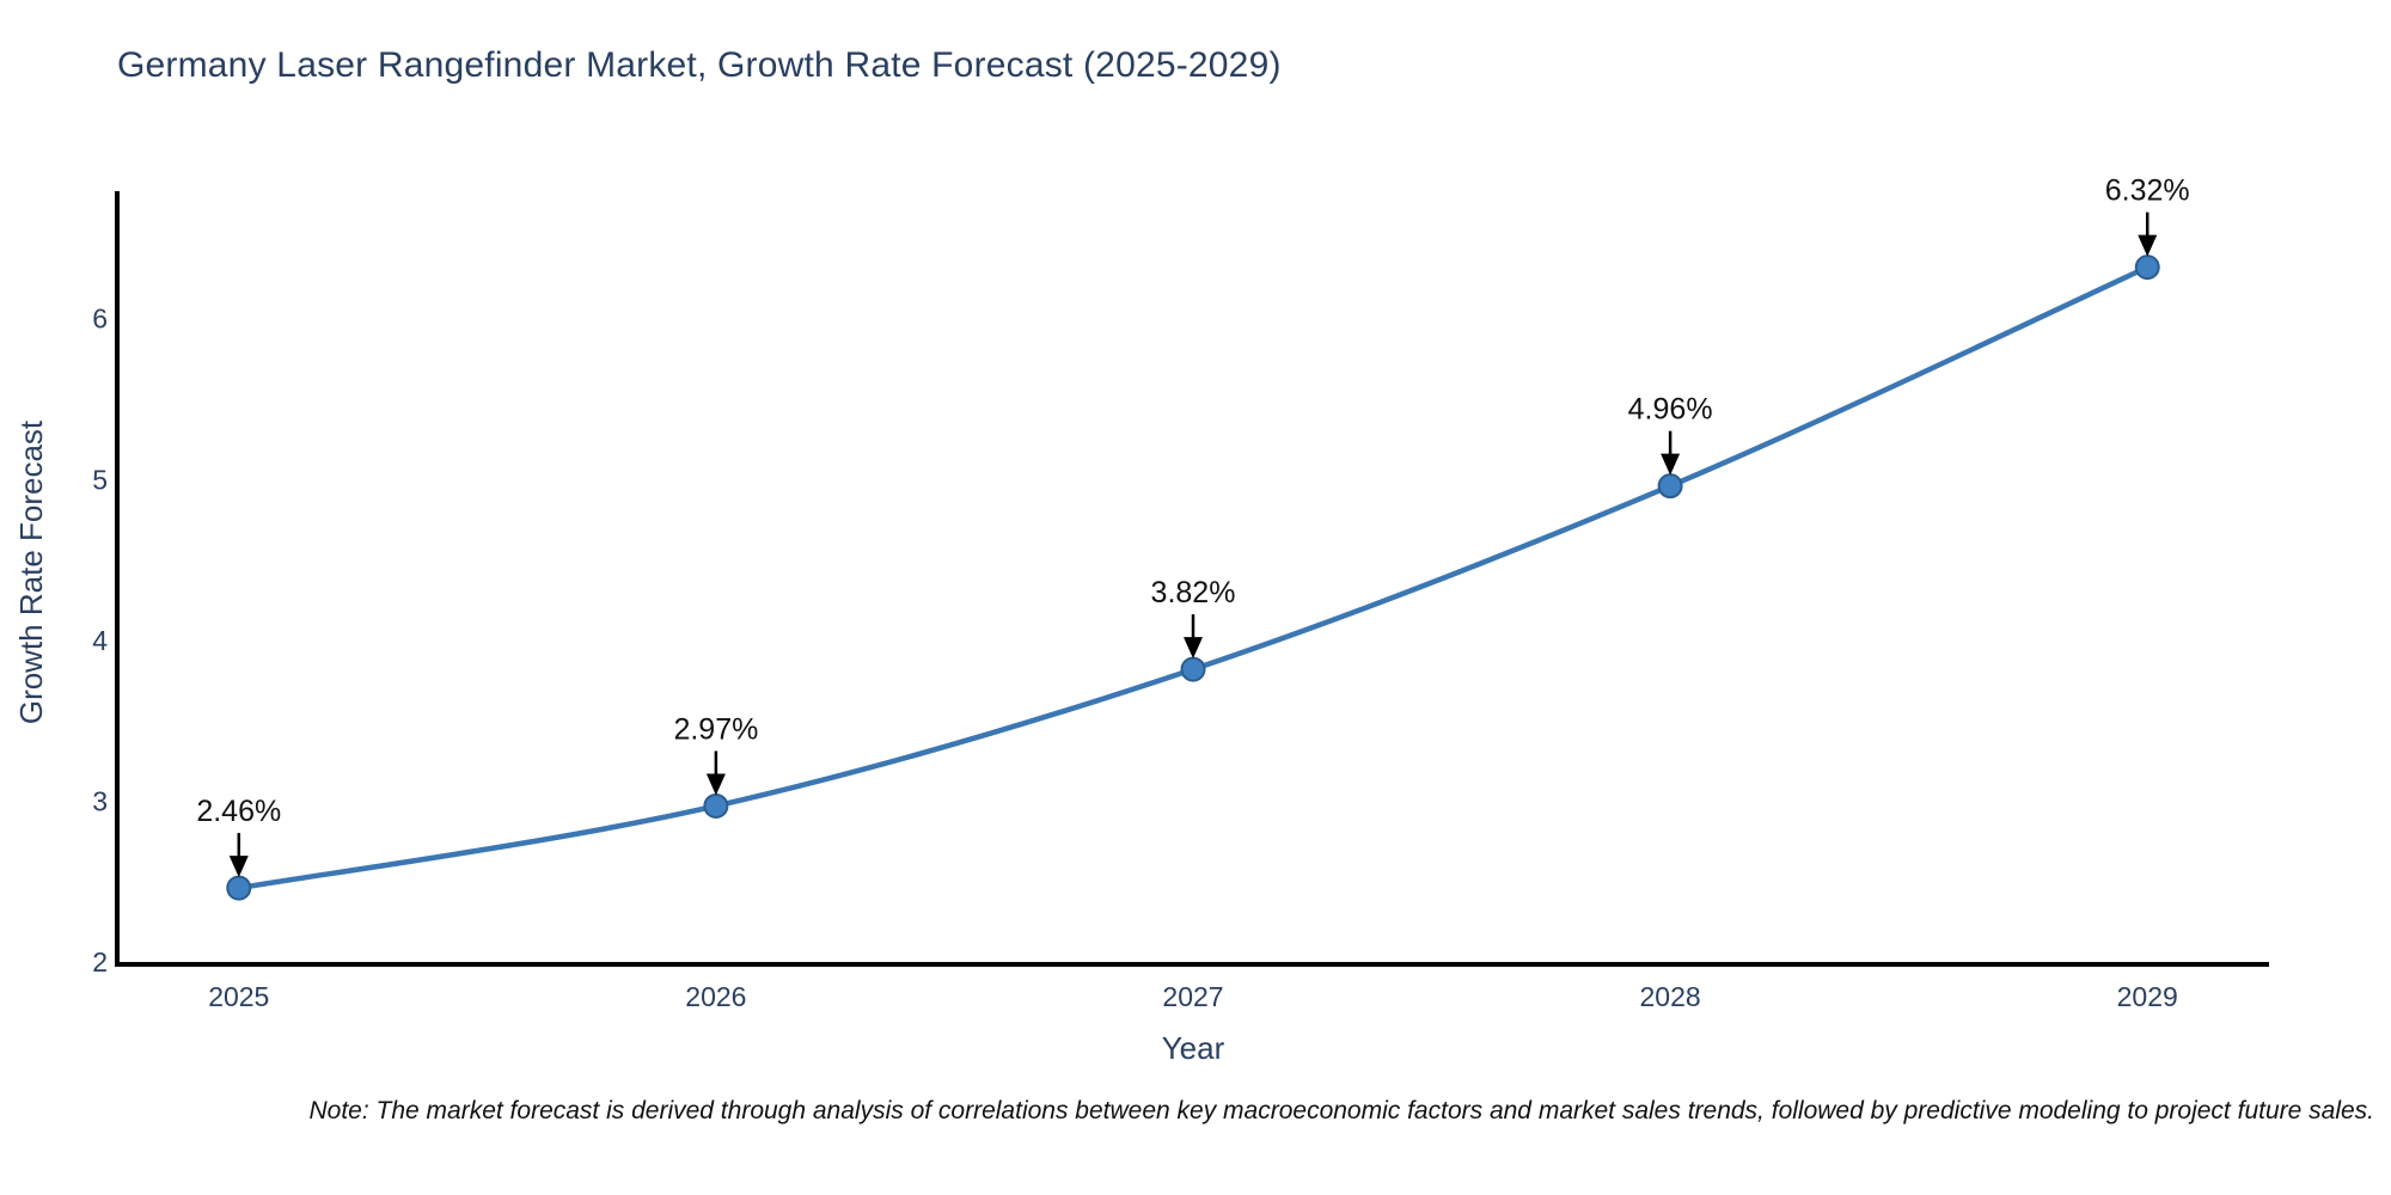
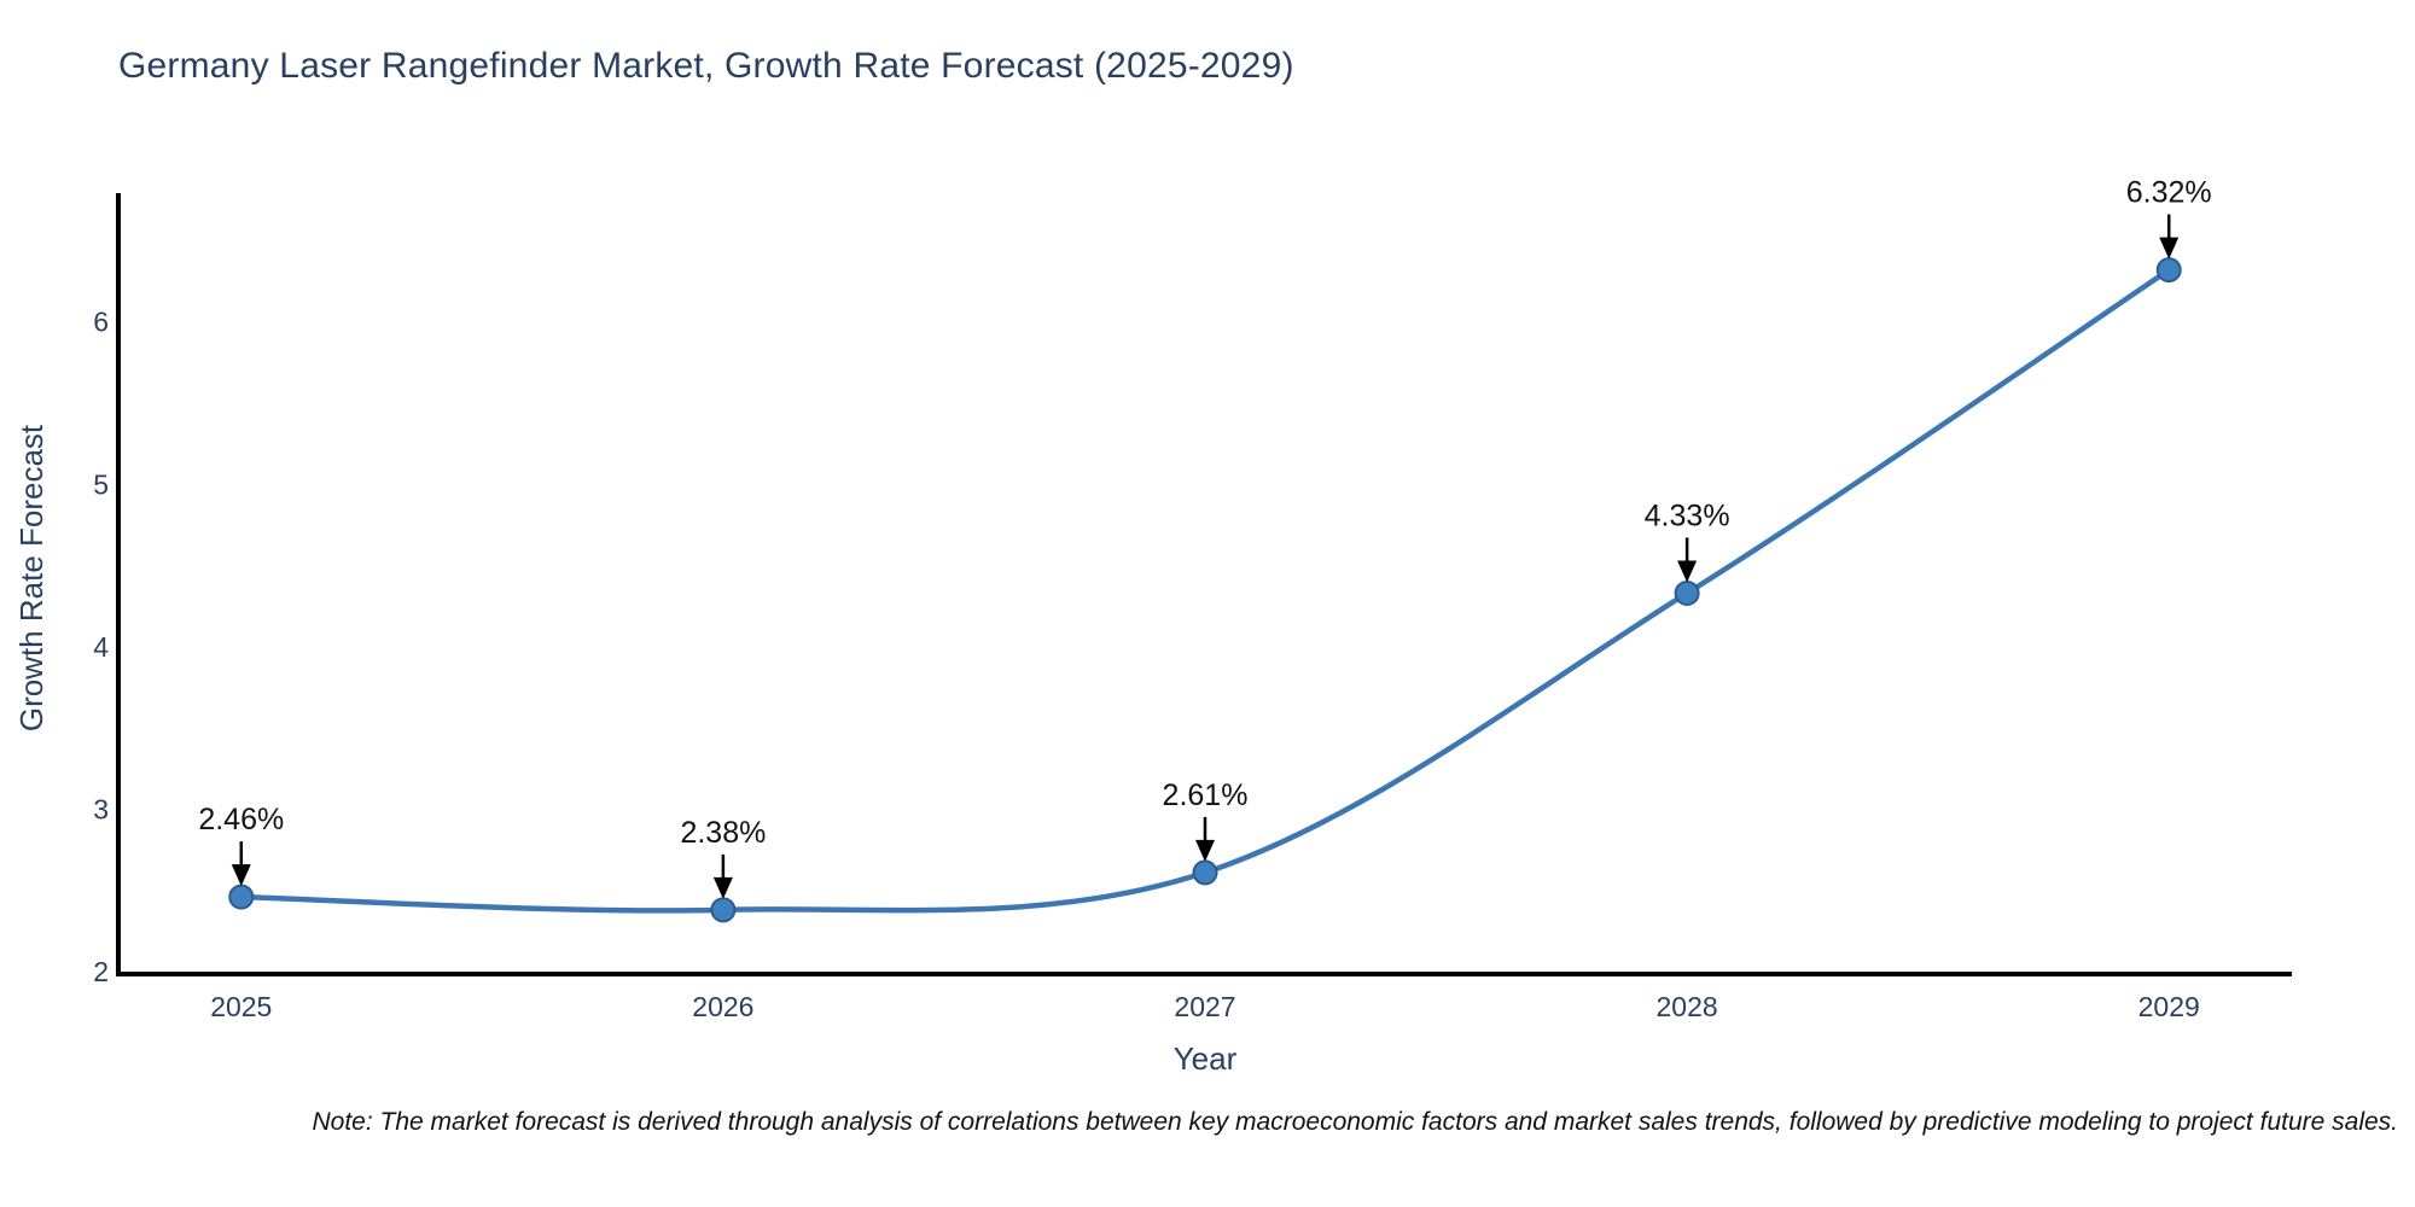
2026: 2.97% -> 2.38%
2027: 3.82% -> 2.61%
2028: 4.96% -> 4.33%
